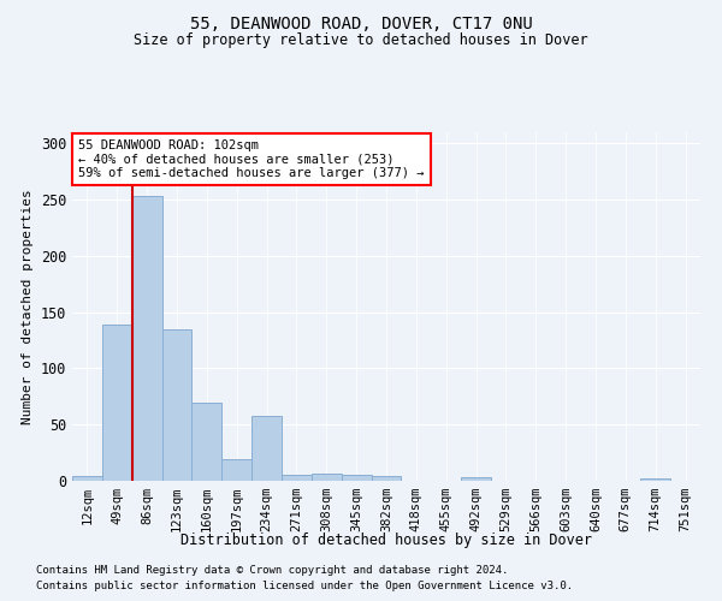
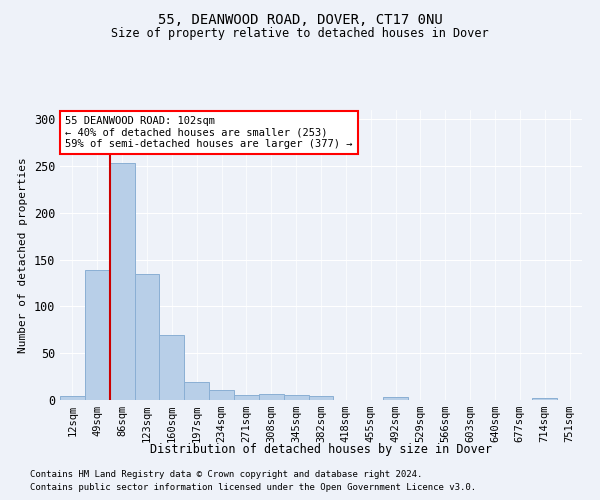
234sqm: 58 -> 11
